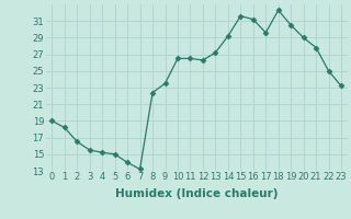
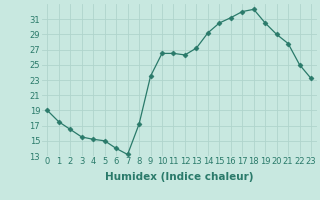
1: 18.2 -> 17.5
8: 22.4 -> 17.2
15: 31.6 -> 30.5
17: 29.6 -> 32.0
